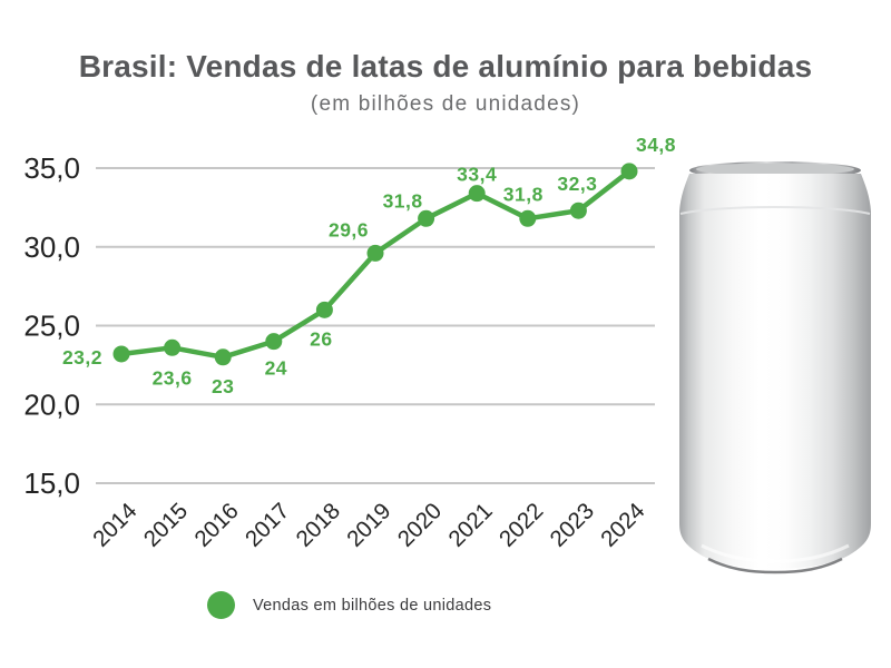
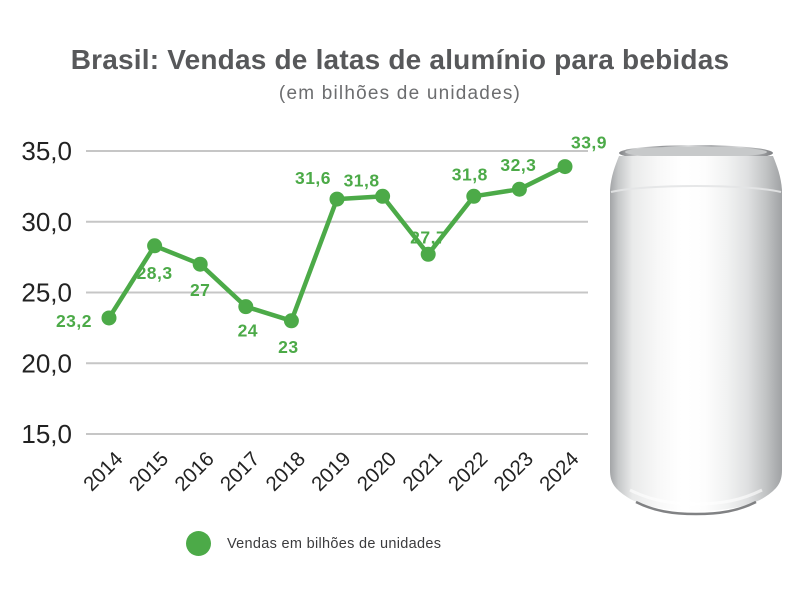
2015: 23,6 -> 28,3
2016: 23 -> 27
2018: 26 -> 23
2019: 29,6 -> 31,6
2021: 33,4 -> 27,7
2024: 34,8 -> 33,9
